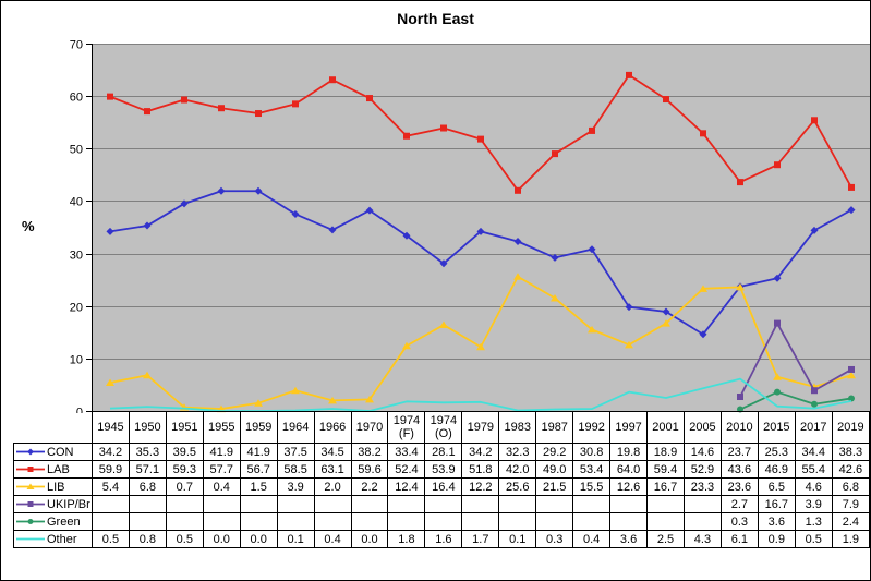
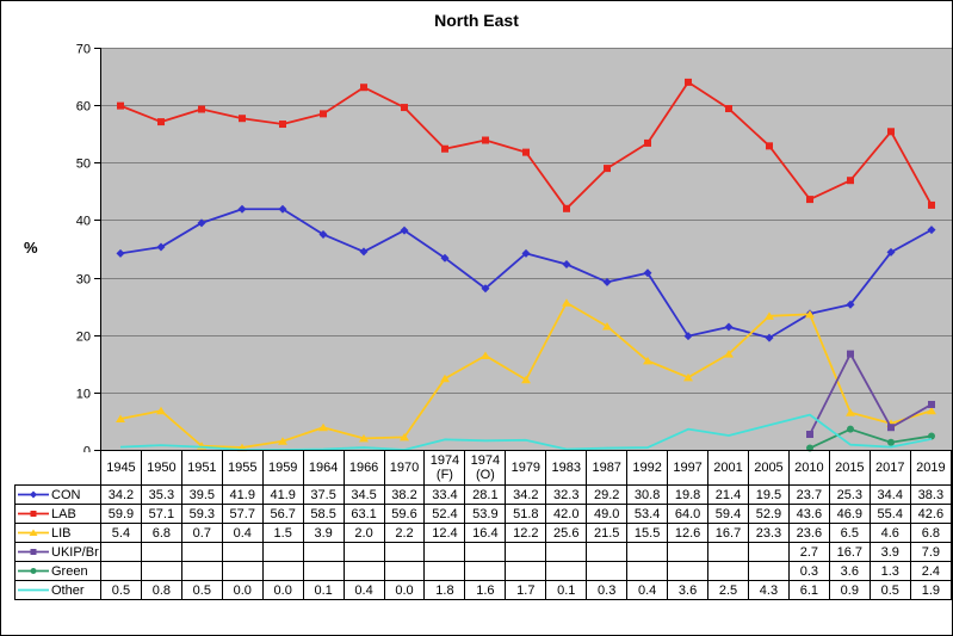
CON/2001: 18.9 -> 21.4
CON/2005: 14.6 -> 19.5
